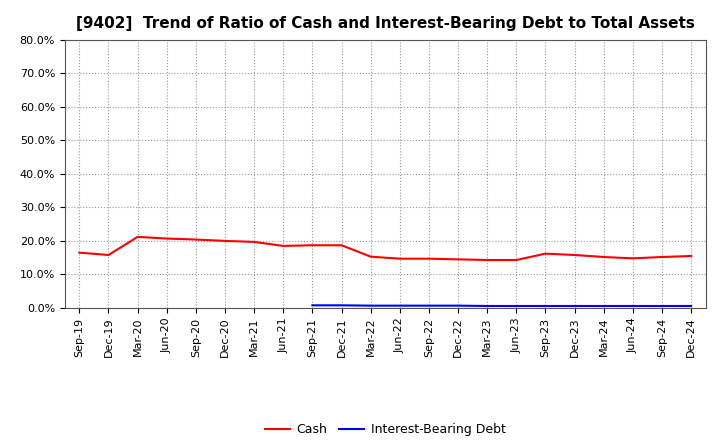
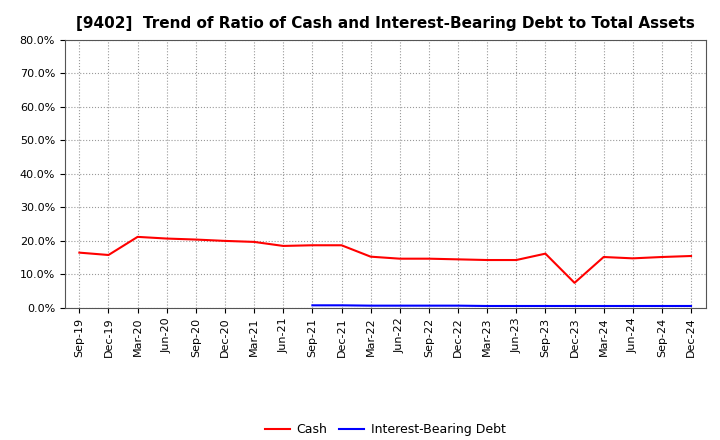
Cash/Dec-23: 15.8% -> 7.5%
